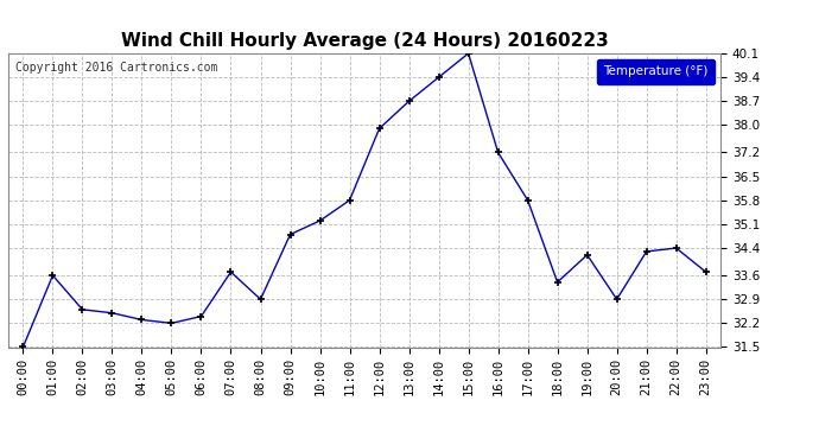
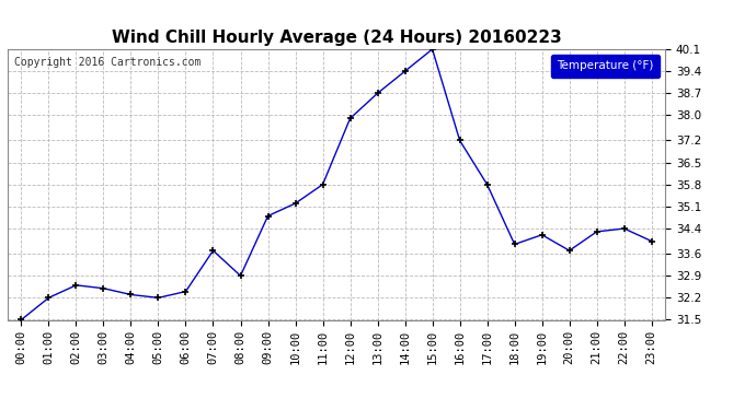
01:00: 33.6 -> 32.2
18:00: 33.4 -> 33.9
20:00: 32.9 -> 33.7
23:00: 33.7 -> 34.0
